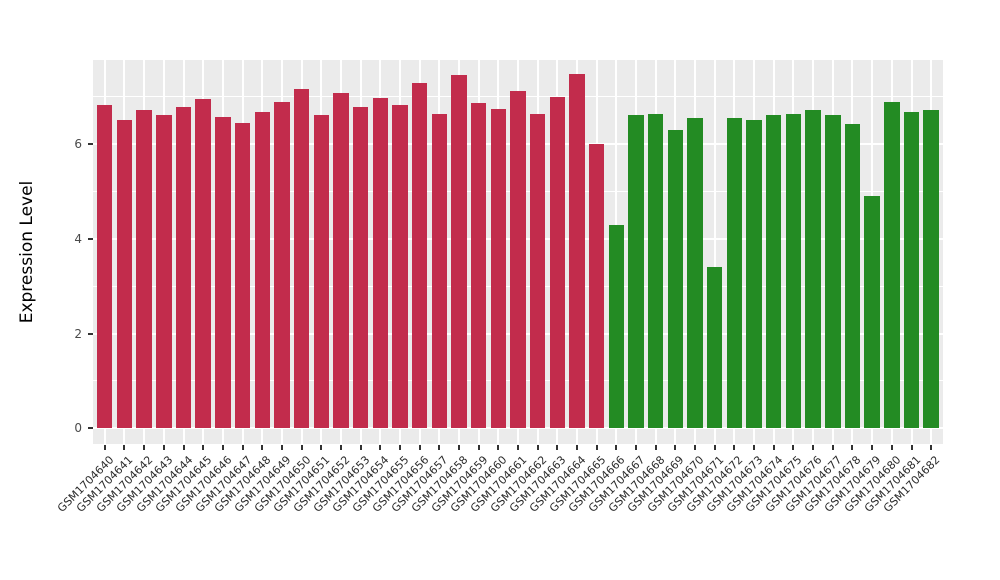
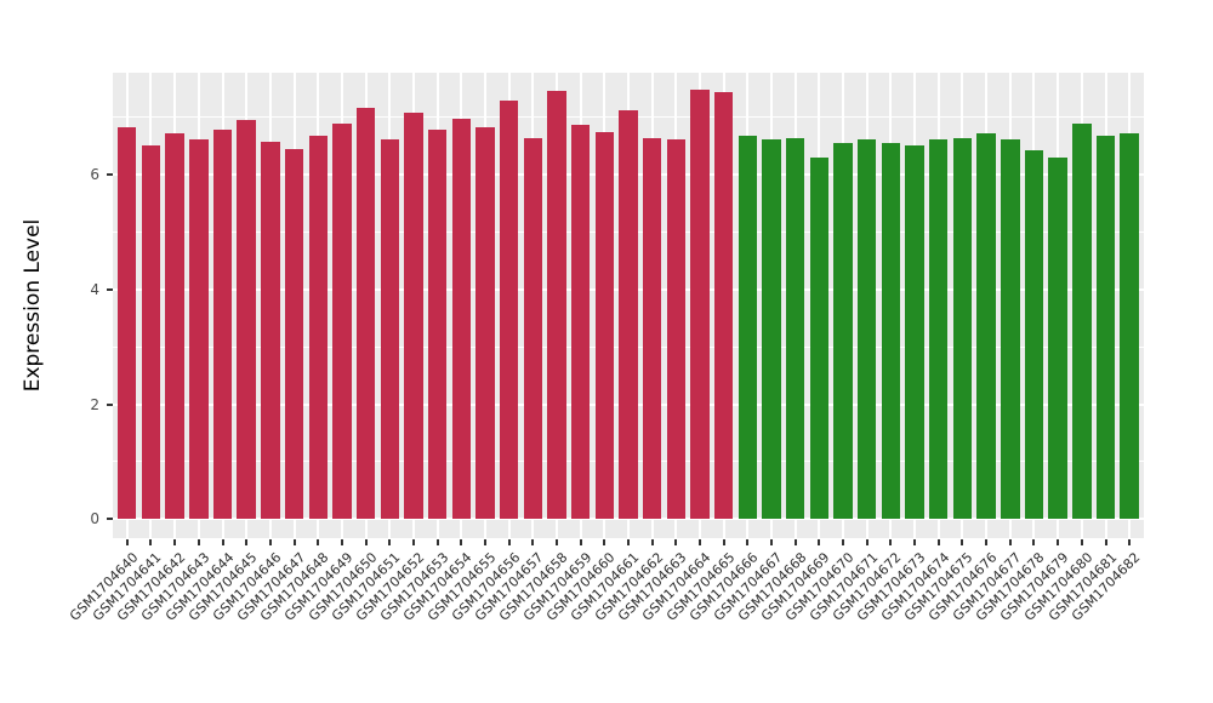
GSM1704663: 7.0 -> 6.6
GSM1704665: 6.0 -> 7.4
GSM1704666: 4.3 -> 6.7
GSM1704671: 3.4 -> 6.6
GSM1704679: 4.9 -> 6.3
